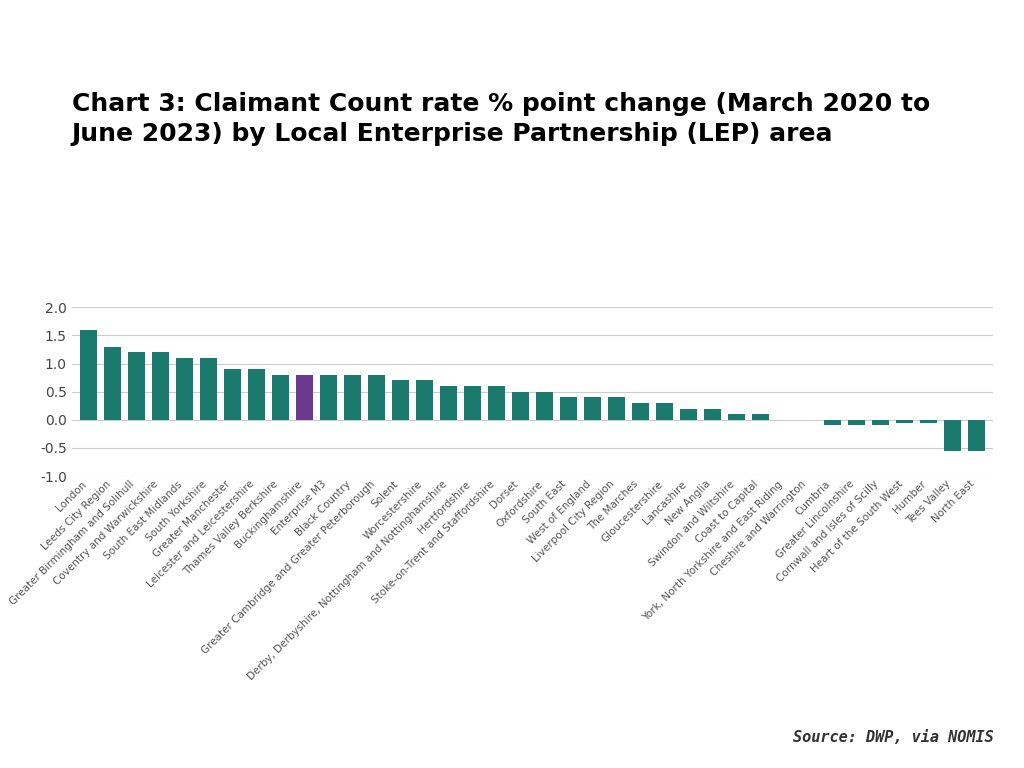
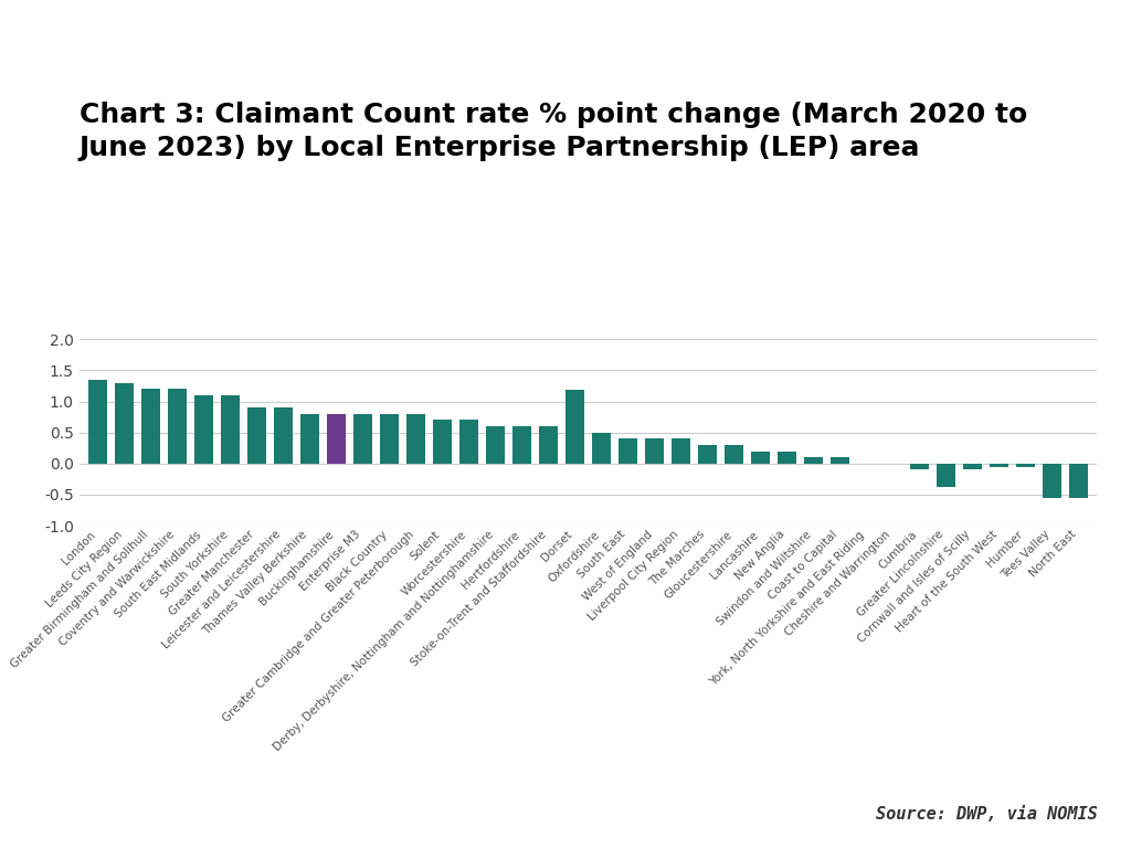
London: 1.60 -> 1.34
Dorset: 0.50 -> 1.18
Greater Lincolnshire: -0.10 -> -0.38
